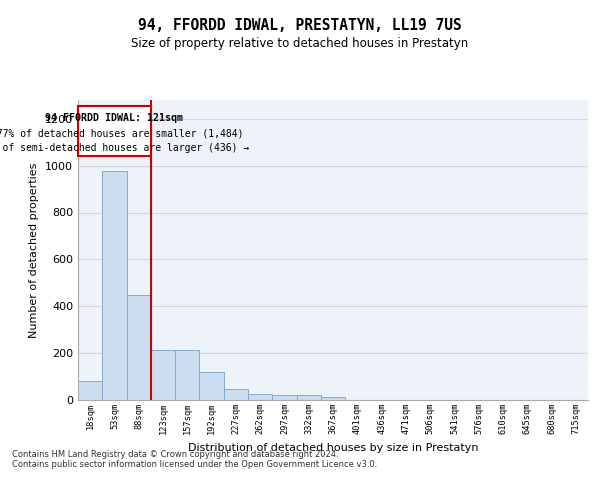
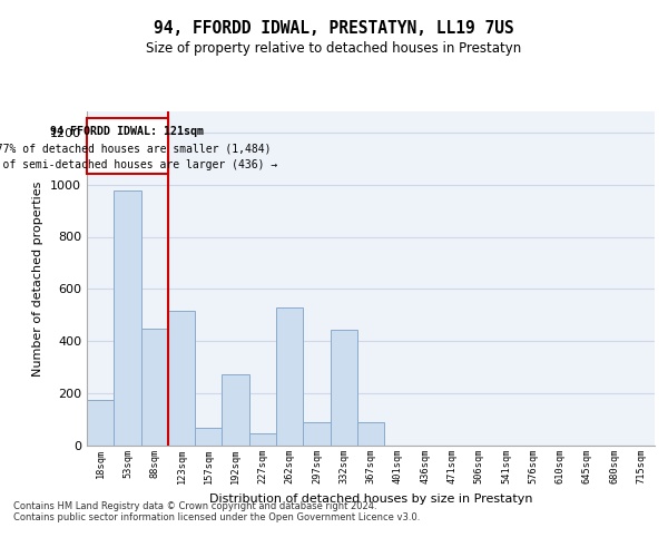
18sqm: 80 -> 175
123sqm: 215 -> 515
157sqm: 215 -> 70
192sqm: 120 -> 275
262sqm: 25 -> 530
297sqm: 22 -> 90
332sqm: 20 -> 445
367sqm: 13 -> 90
